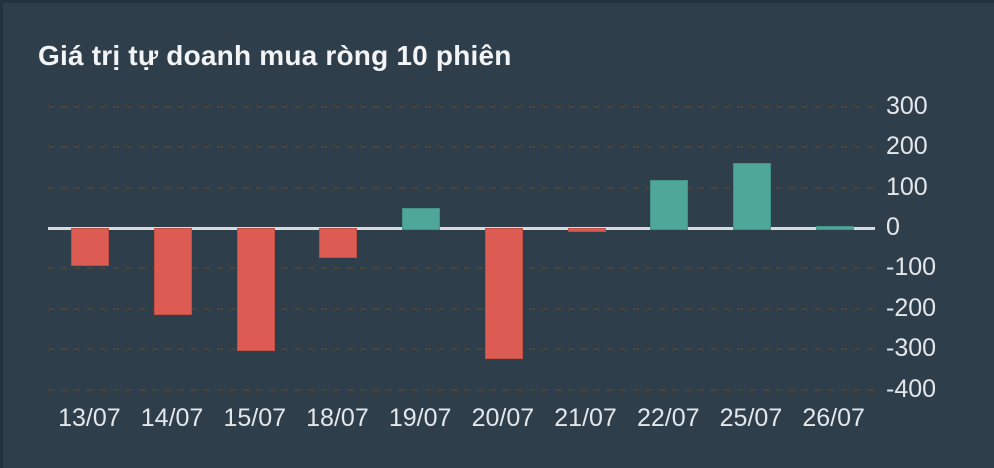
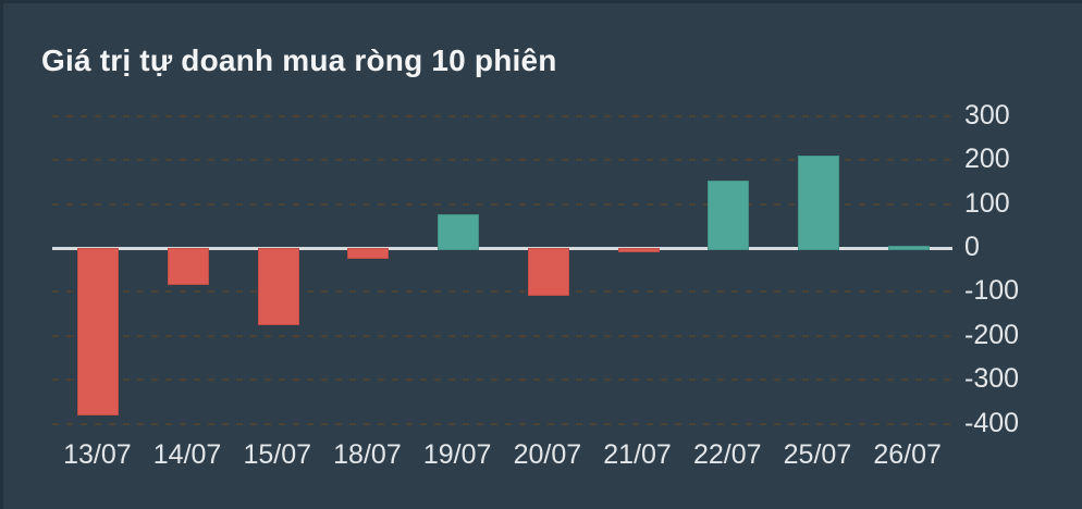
13/07: -90 -> -380
14/07: -210 -> -80
15/07: -300 -> -170
18/07: -70 -> -20
19/07: 50 -> 80
20/07: -320 -> -100
22/07: 120 -> 150
25/07: 160 -> 210
